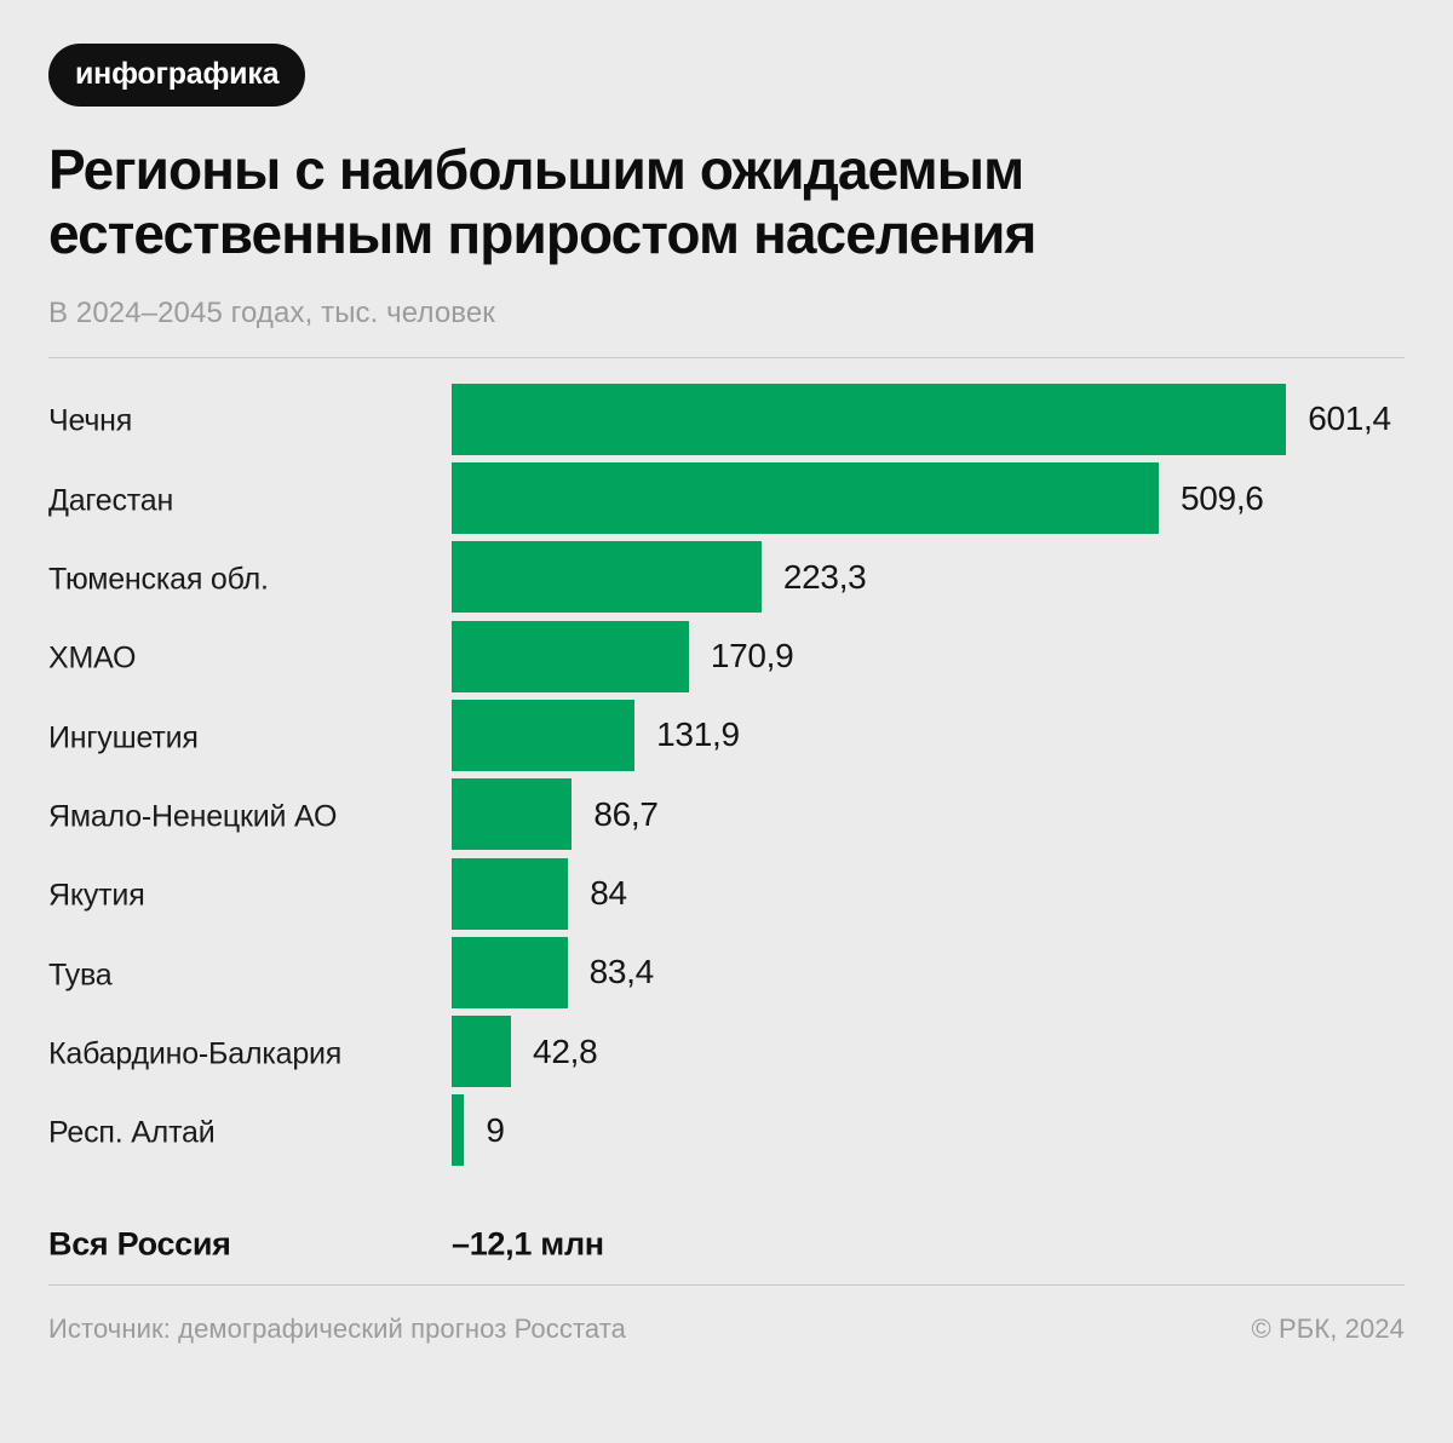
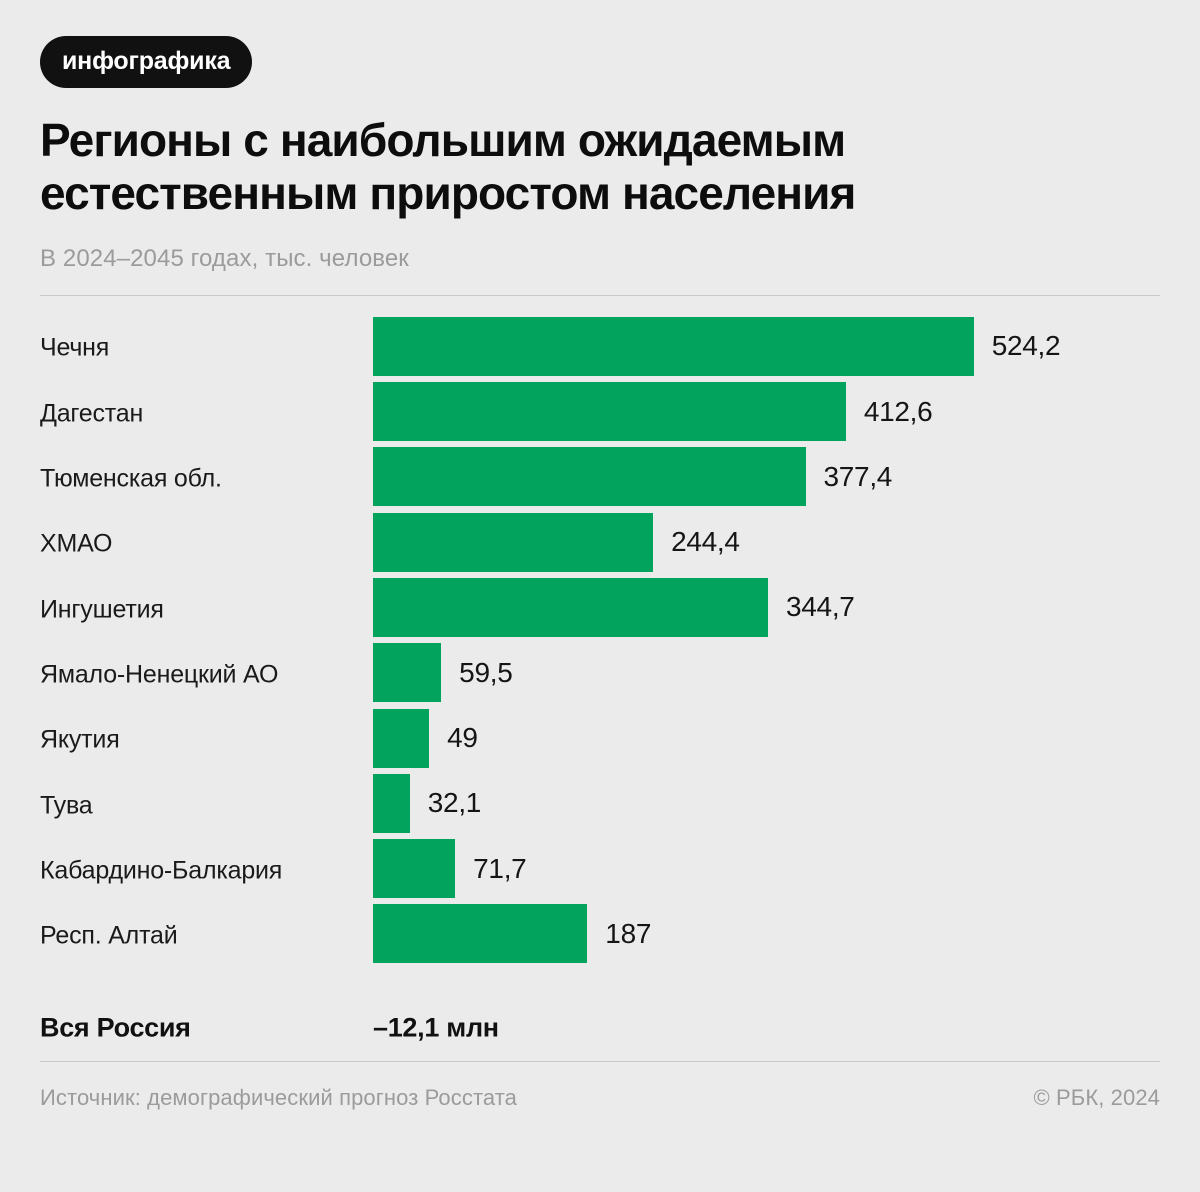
Чечня: 601,4 -> 524,2
Дагестан: 509,6 -> 412,6
Тюменская обл.: 223,3 -> 377,4
ХМАО: 170,9 -> 244,4
Ингушетия: 131,9 -> 344,7
Ямало-Ненецкий АО: 86,7 -> 59,5
Якутия: 84 -> 49
Тува: 83,4 -> 32,1
Кабардино-Балкария: 42,8 -> 71,7
Респ. Алтай: 9 -> 187
